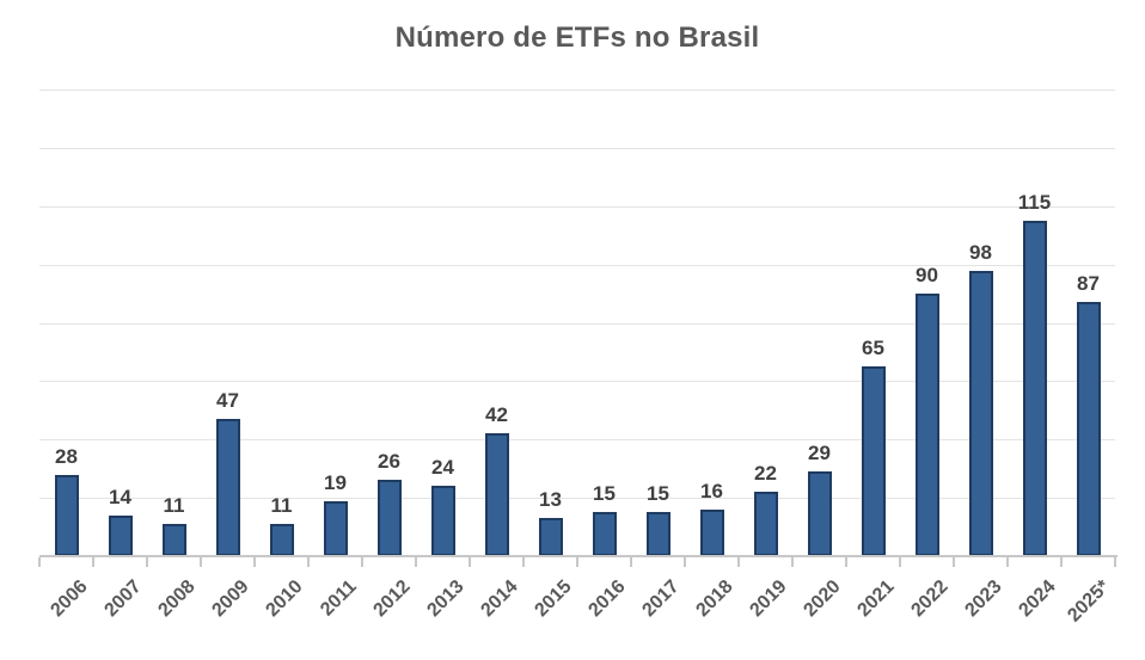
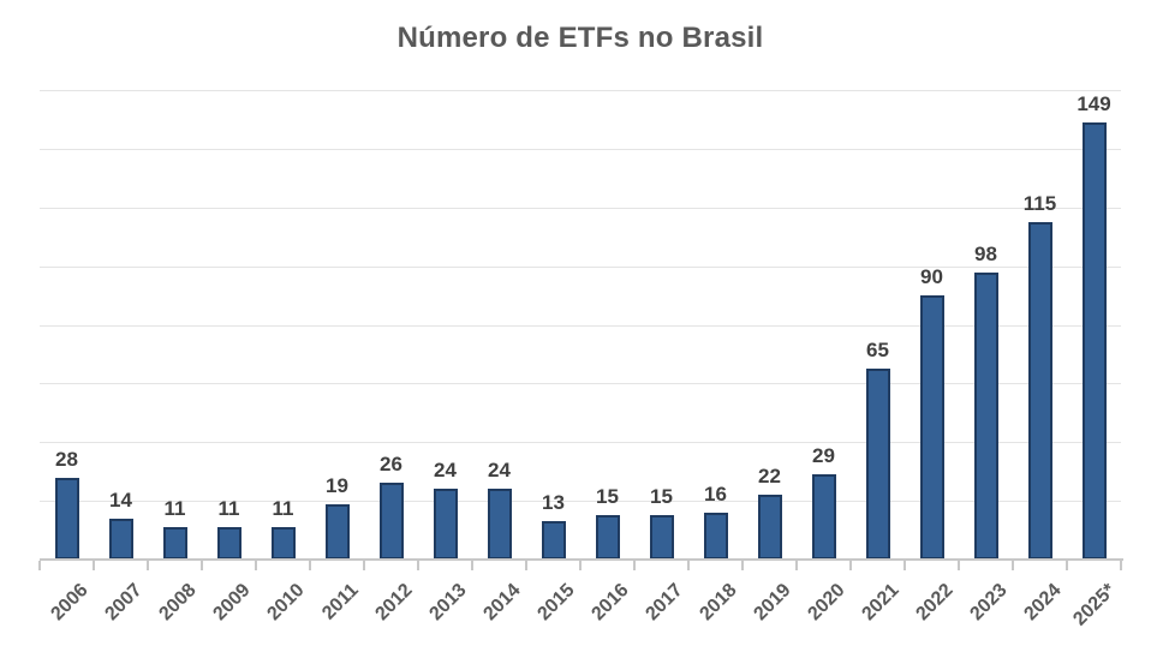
2009: 47 -> 11
2014: 42 -> 24
2025*: 87 -> 149
